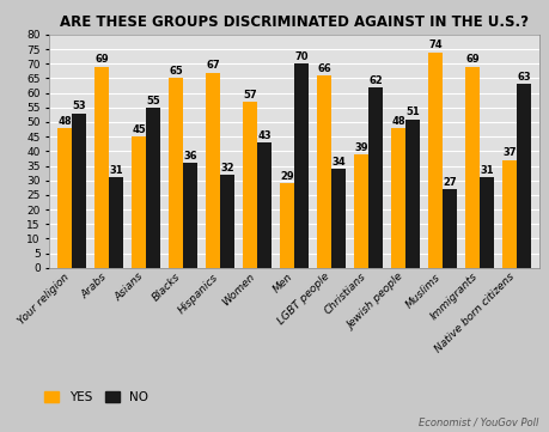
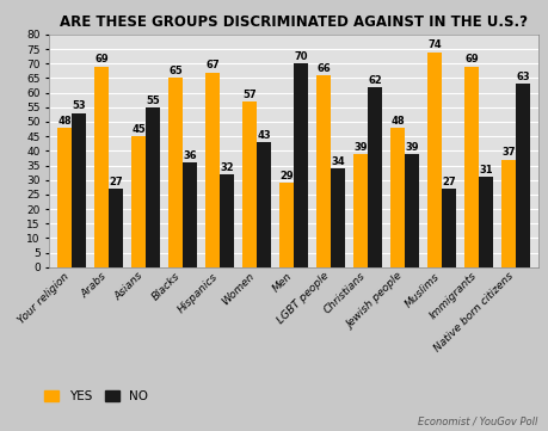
NO/Arabs: 31 -> 27
NO/Jewish people: 51 -> 39
